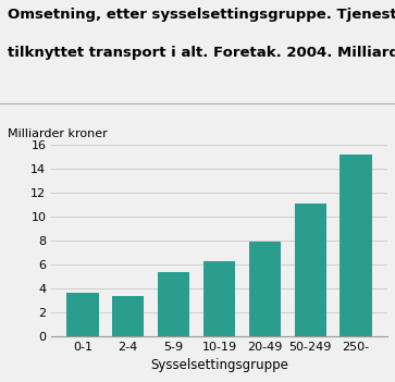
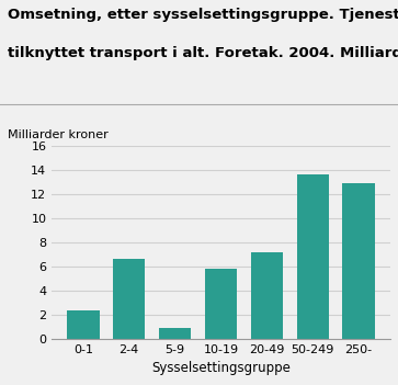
0-1: 3.6 -> 2.4
2-4: 3.4 -> 6.6
5-9: 5.4 -> 0.9
10-19: 6.3 -> 5.8
20-49: 7.9 -> 7.2
50-249: 11.1 -> 13.7
250-: 15.2 -> 12.9
